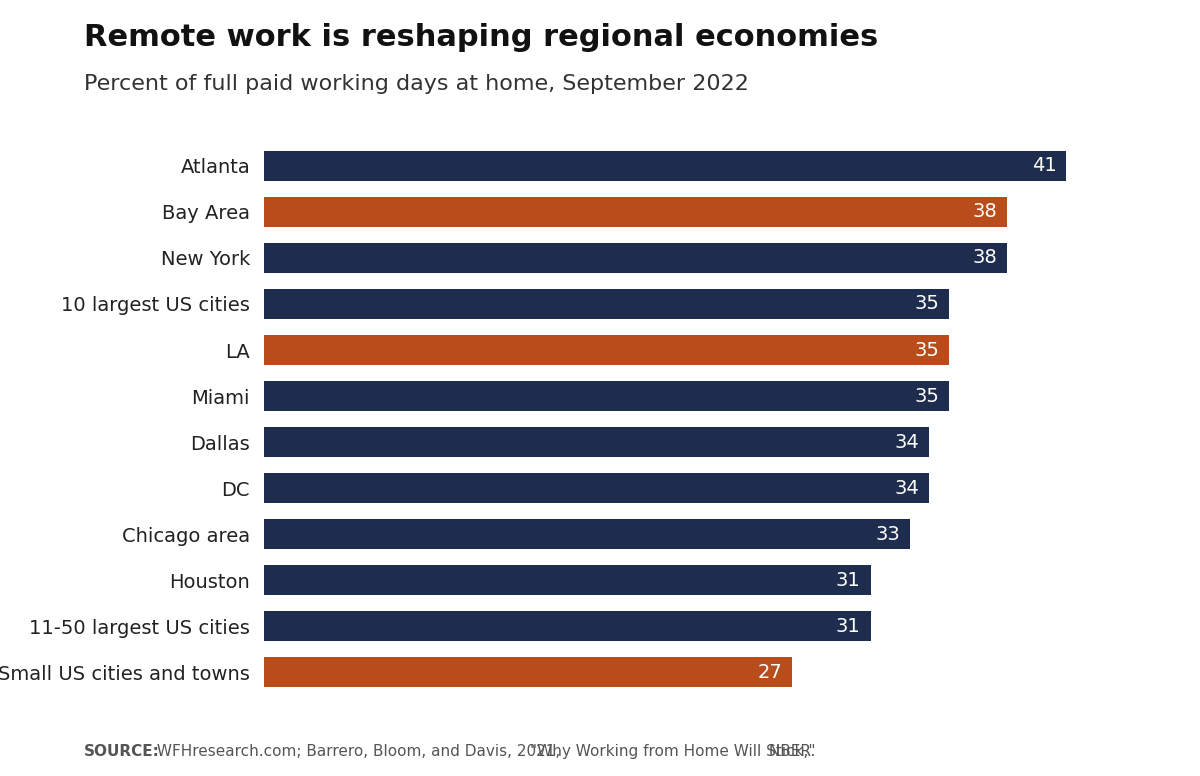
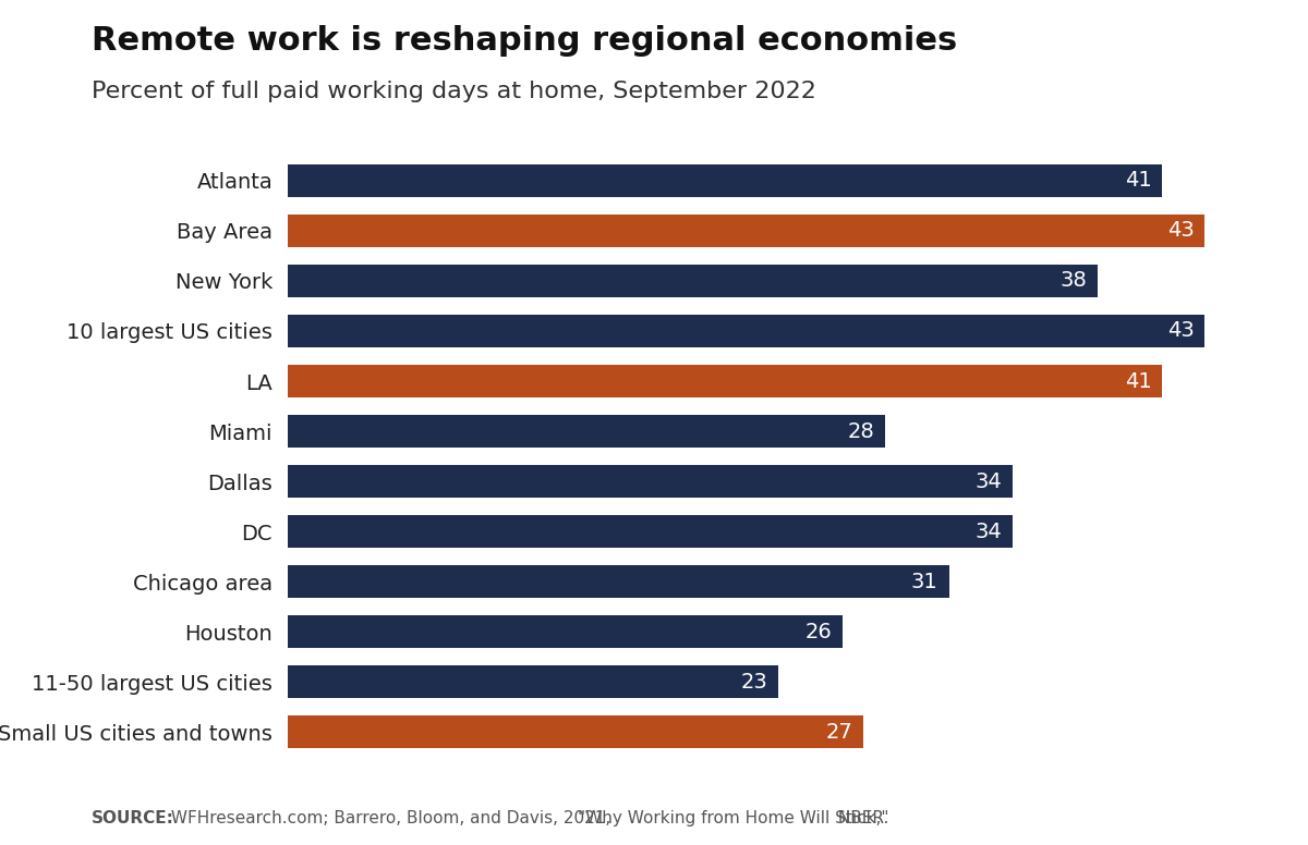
Bay Area: 38 -> 43
10 largest US cities: 35 -> 43
LA: 35 -> 41
Miami: 35 -> 28
Chicago area: 33 -> 31
Houston: 31 -> 26
11-50 largest US cities: 31 -> 23
